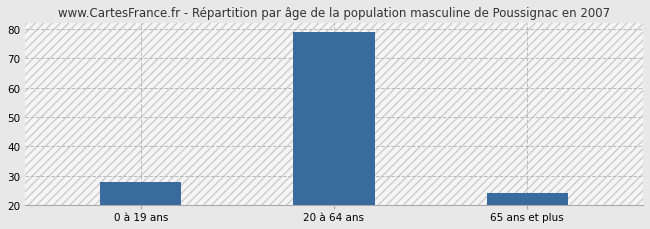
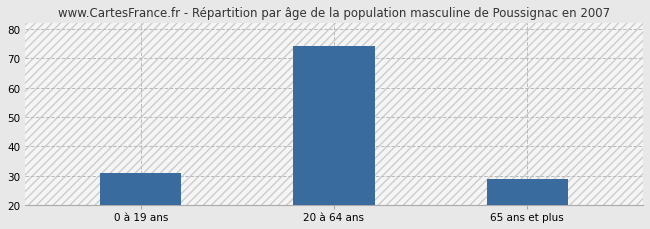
0 à 19 ans: 28 -> 31
20 à 64 ans: 79 -> 74
65 ans et plus: 24 -> 29
